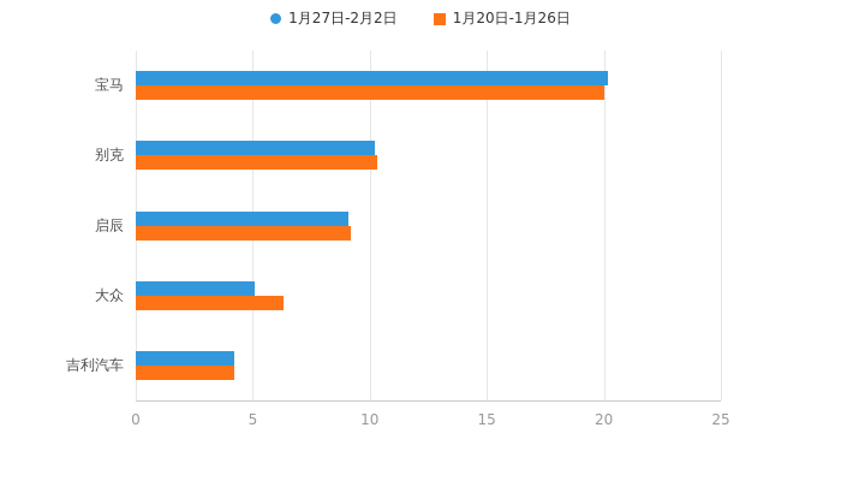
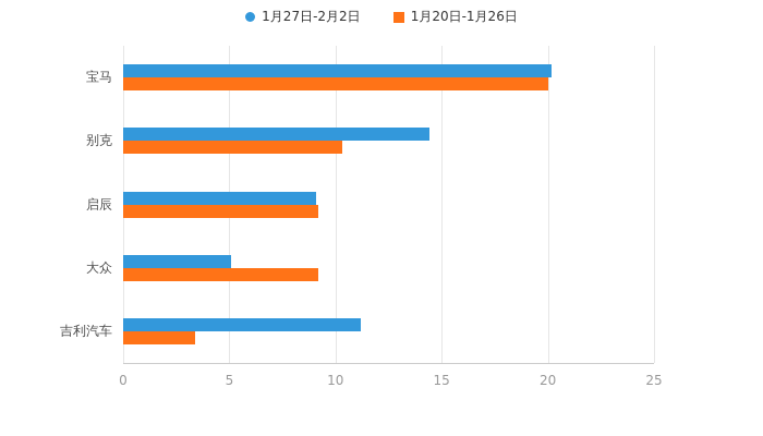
1月27日-2月2日/别克: 10.2 -> 14.4
1月20日-1月26日/大众: 6.3 -> 9.2
1月27日-2月2日/吉利汽车: 4.2 -> 11.2
1月20日-1月26日/吉利汽车: 4.2 -> 3.4
